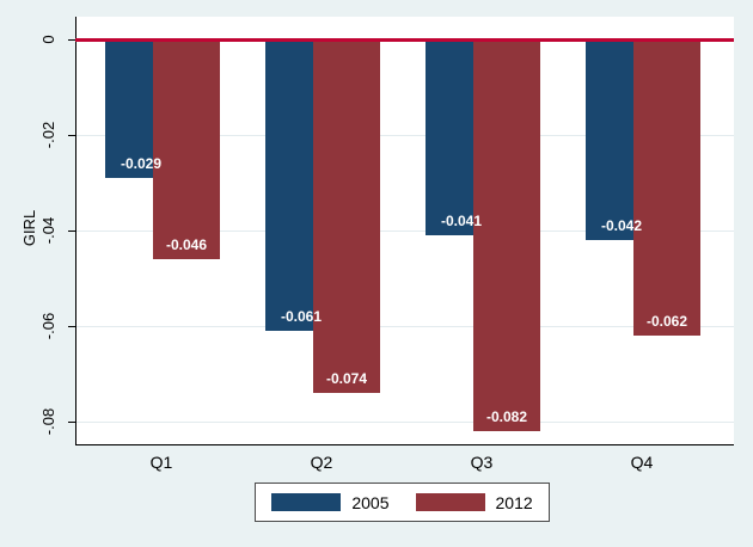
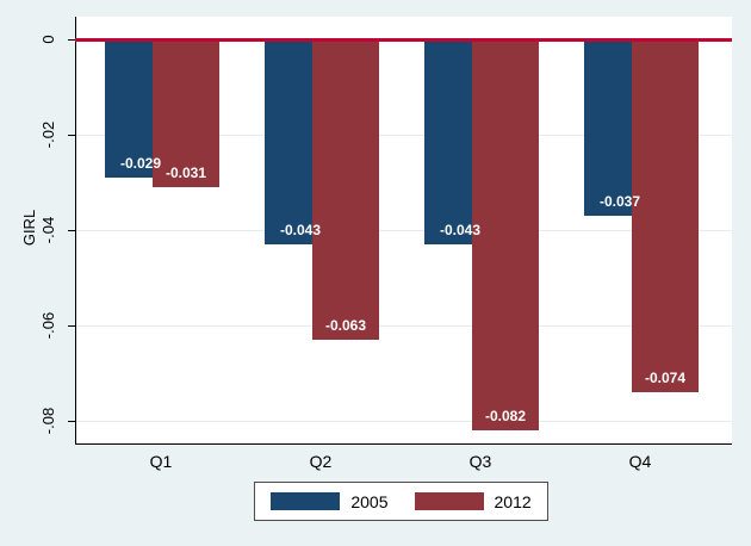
2012/Q1: -0.046 -> -0.031
2005/Q2: -0.061 -> -0.043
2012/Q2: -0.074 -> -0.063
2005/Q3: -0.041 -> -0.043
2005/Q4: -0.042 -> -0.037
2012/Q4: -0.062 -> -0.074
